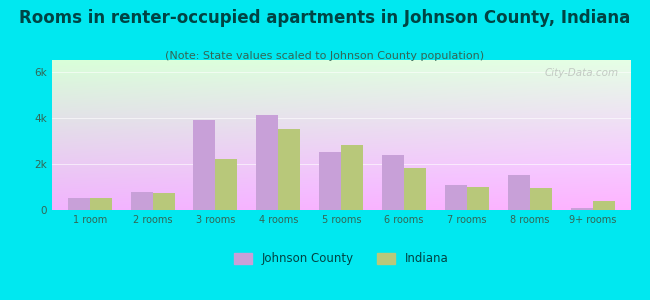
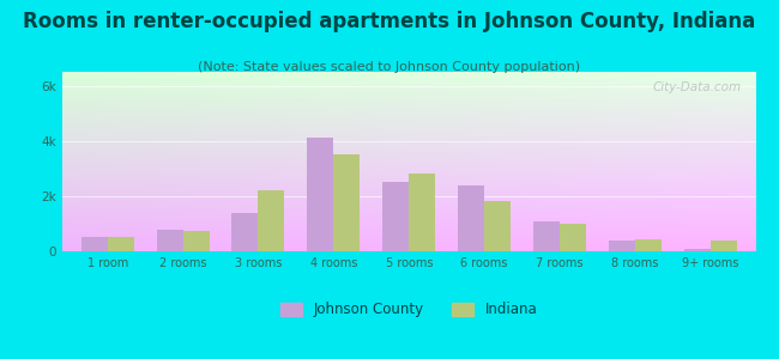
Johnson County/3 rooms: 3.9k -> 1.4k
Johnson County/8 rooms: 1.5k -> 0.4k
Indiana/8 rooms: 0.95k -> 0.45k
